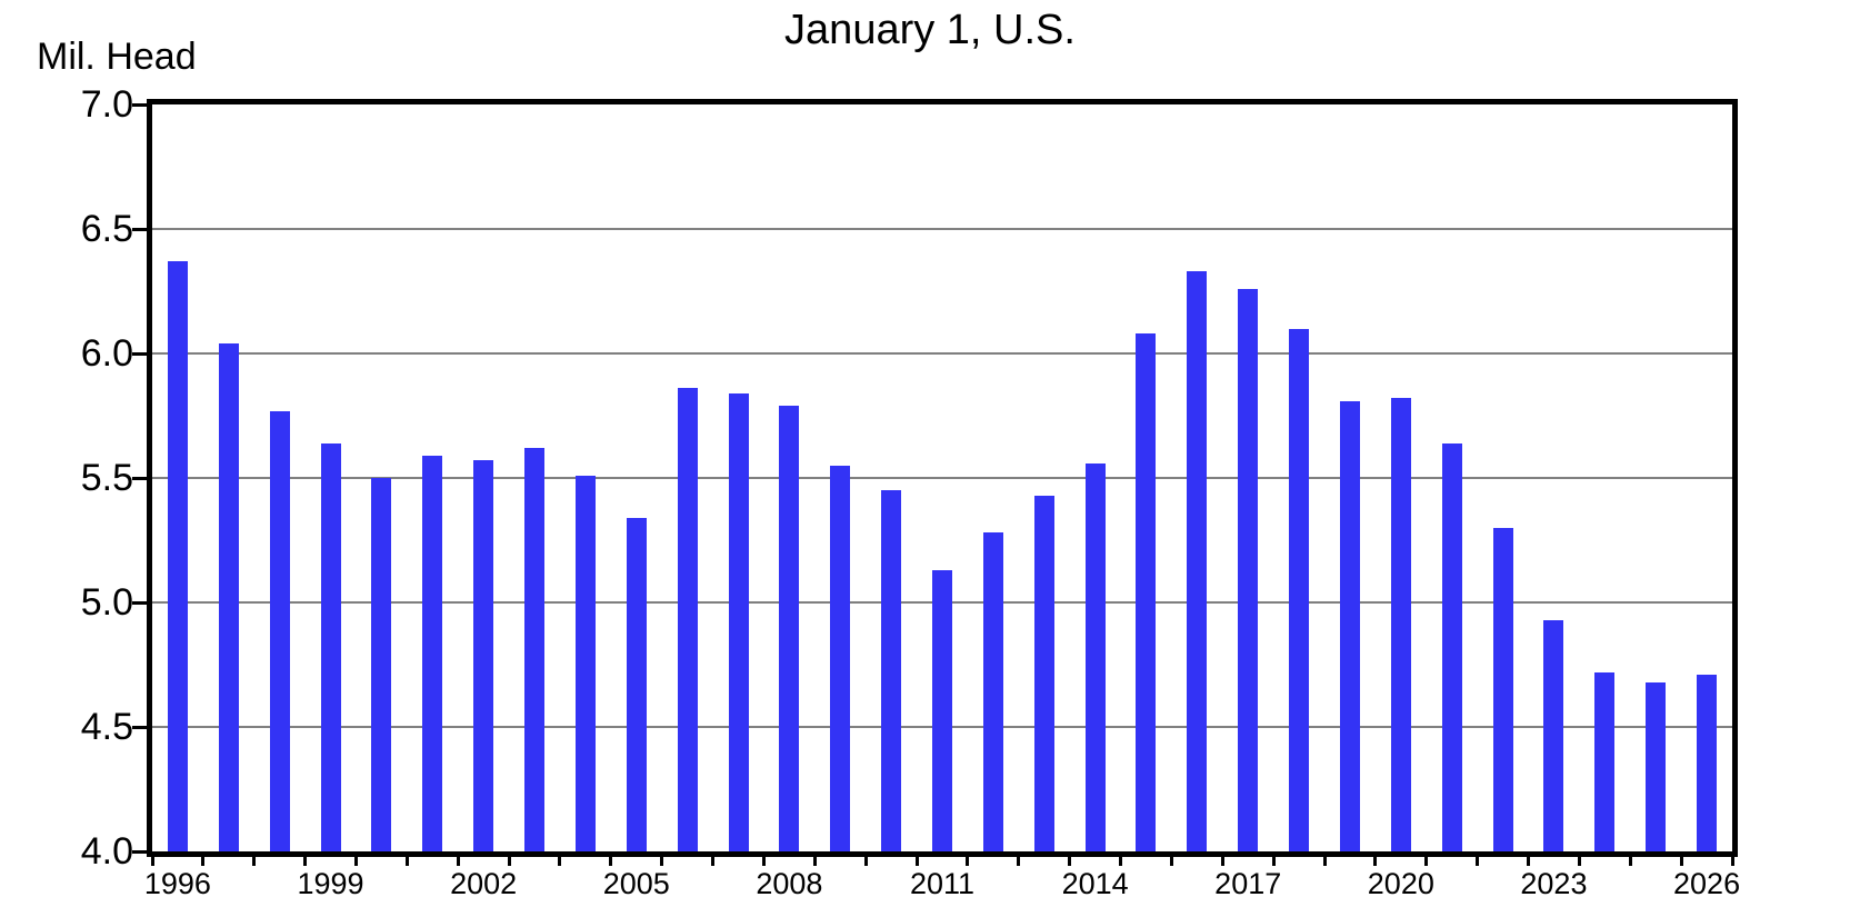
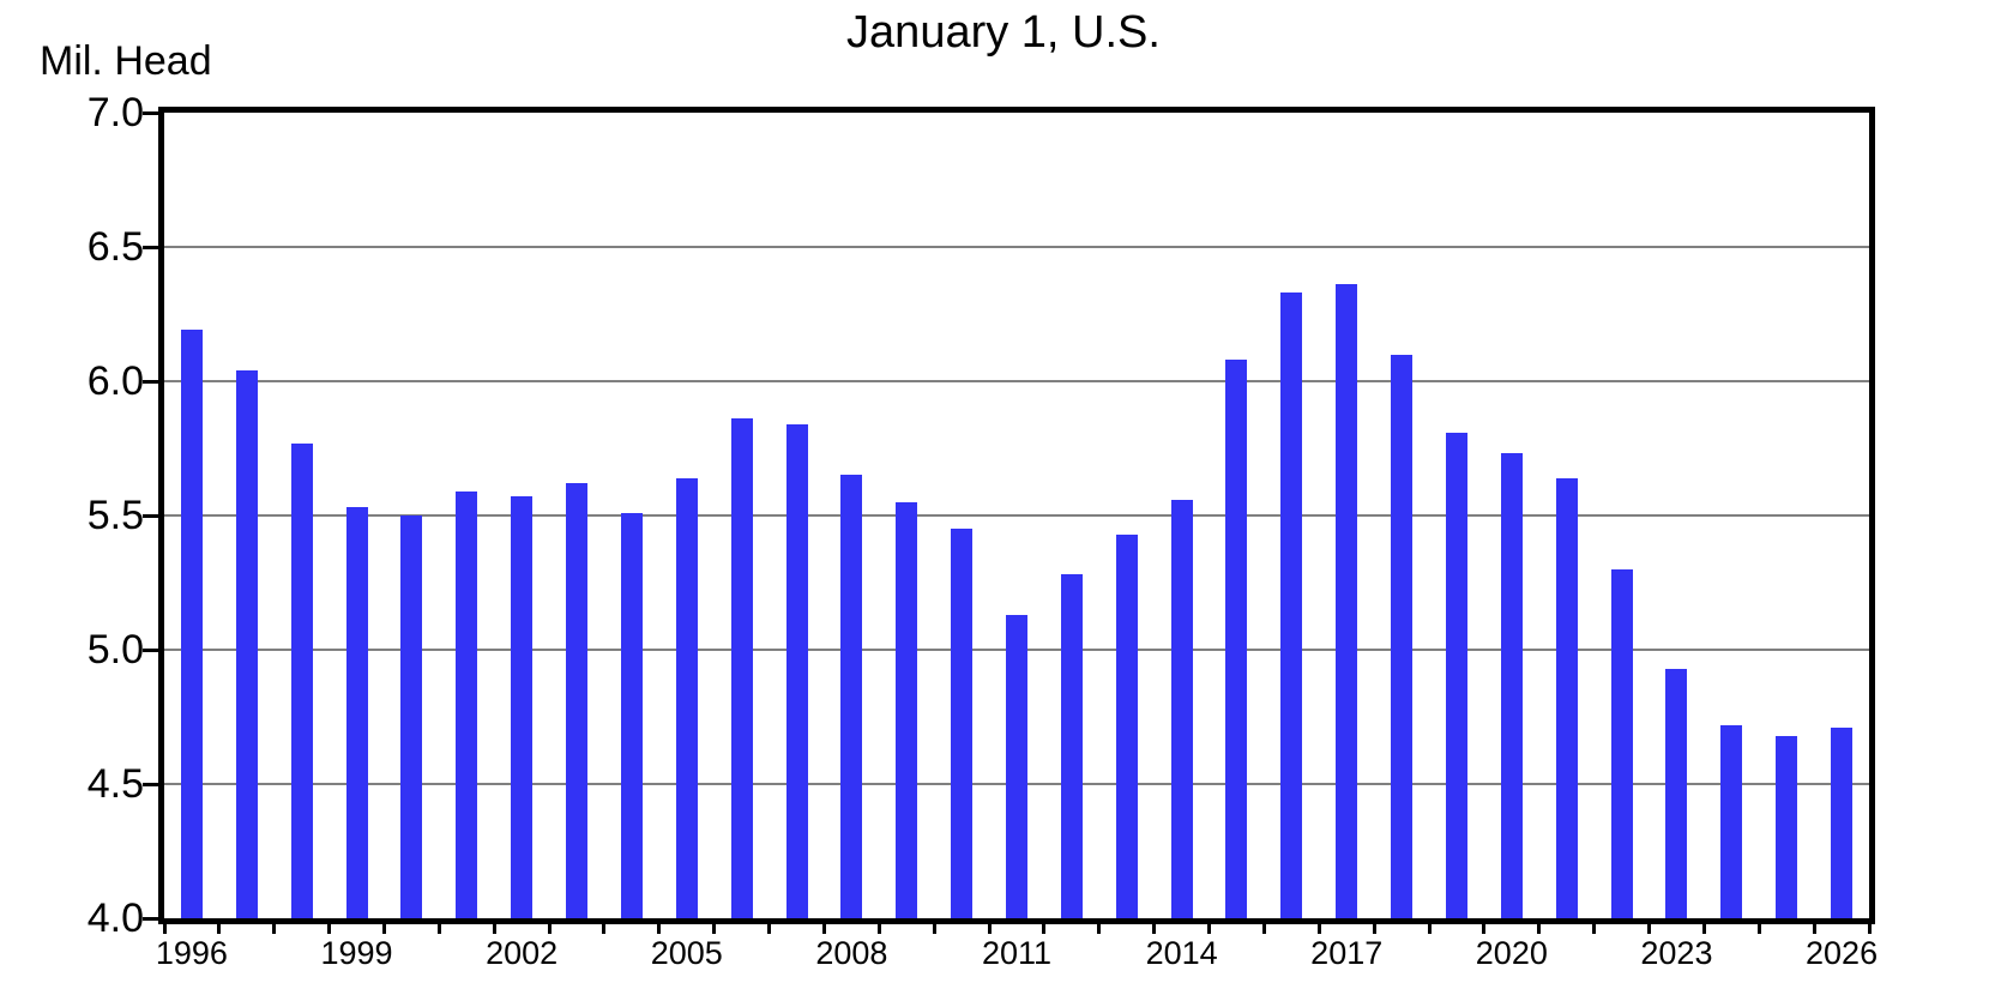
1996: 6.37 -> 6.19
1999: 5.64 -> 5.53
2005: 5.34 -> 5.64
2008: 5.79 -> 5.65
2017: 6.26 -> 6.36
2020: 5.82 -> 5.73
